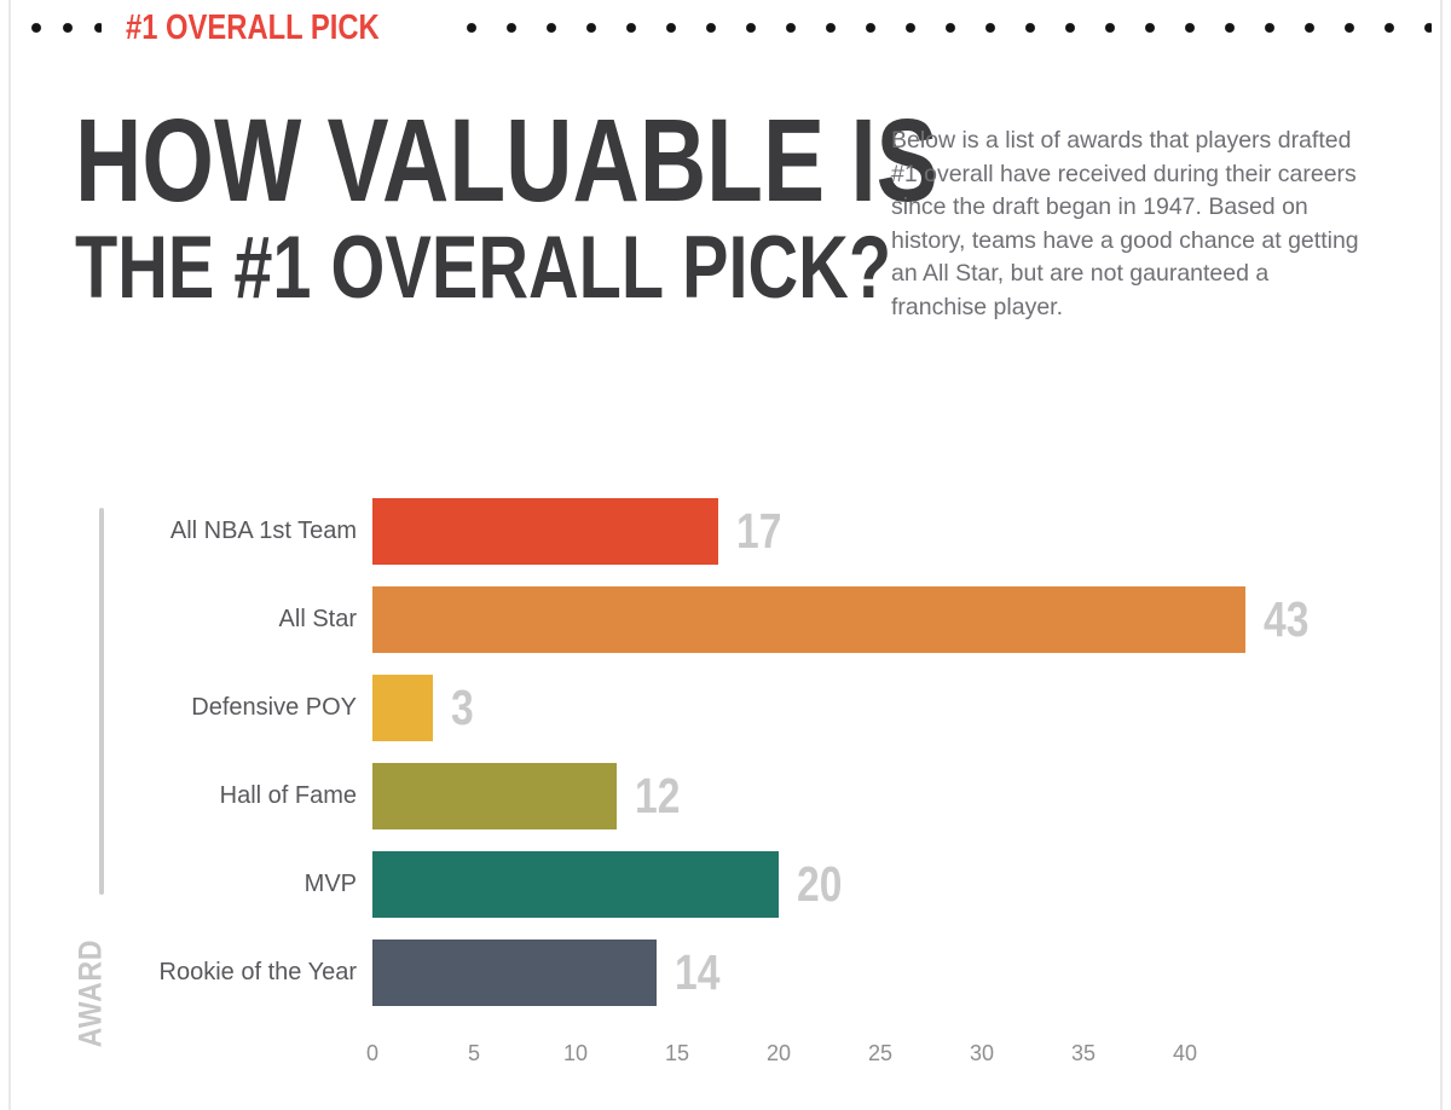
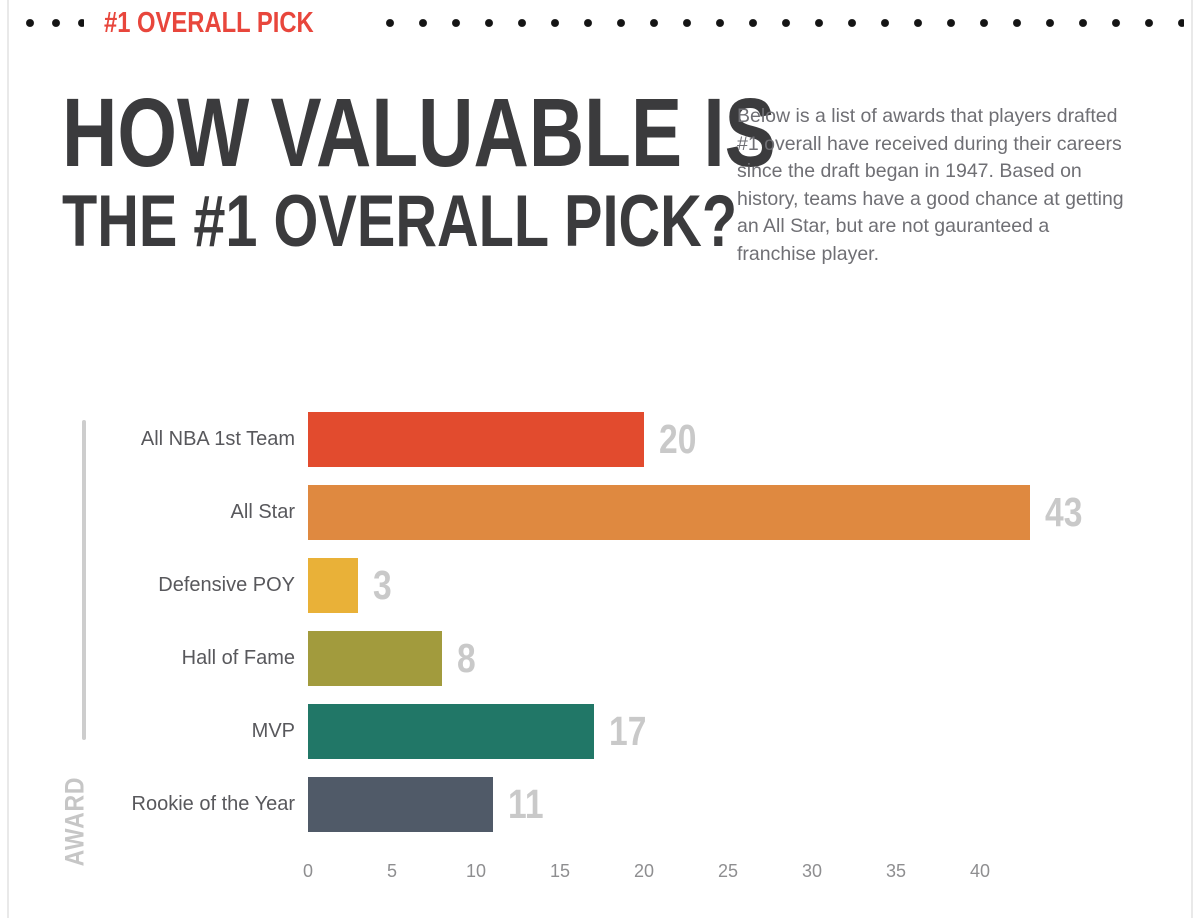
All NBA 1st Team: 17 -> 20
Hall of Fame: 12 -> 8
MVP: 20 -> 17
Rookie of the Year: 14 -> 11
